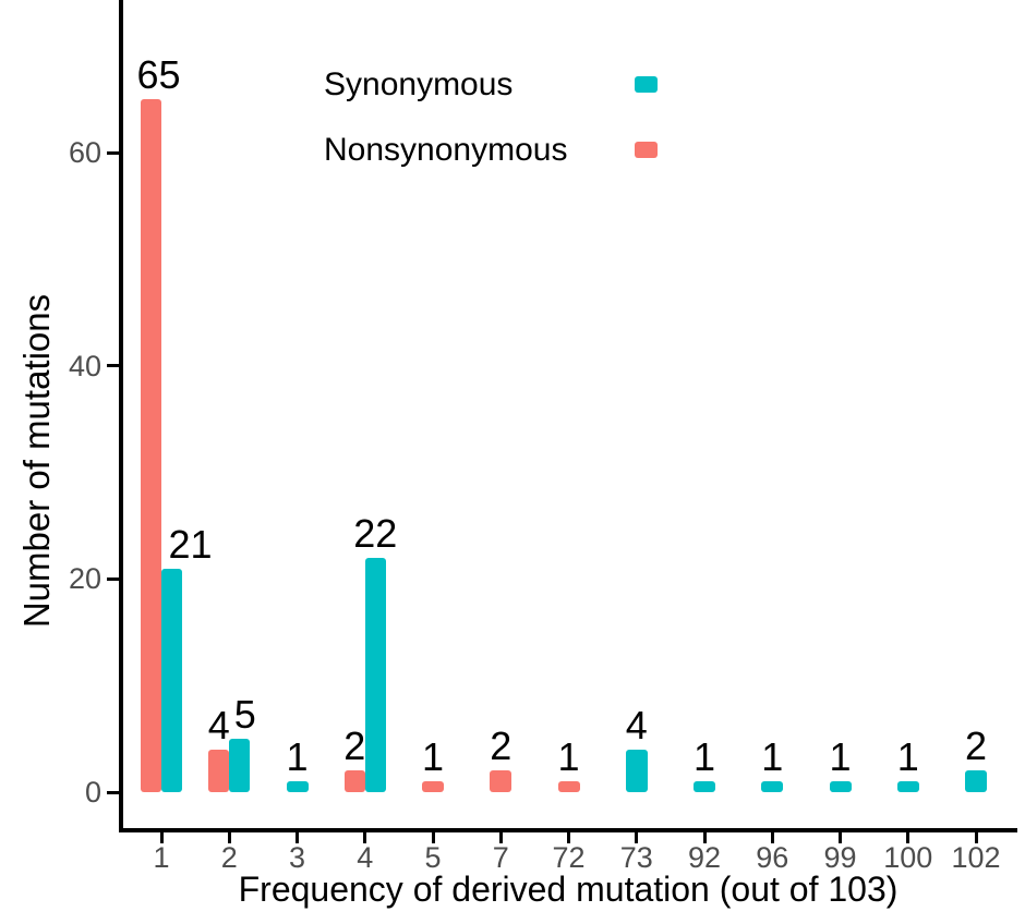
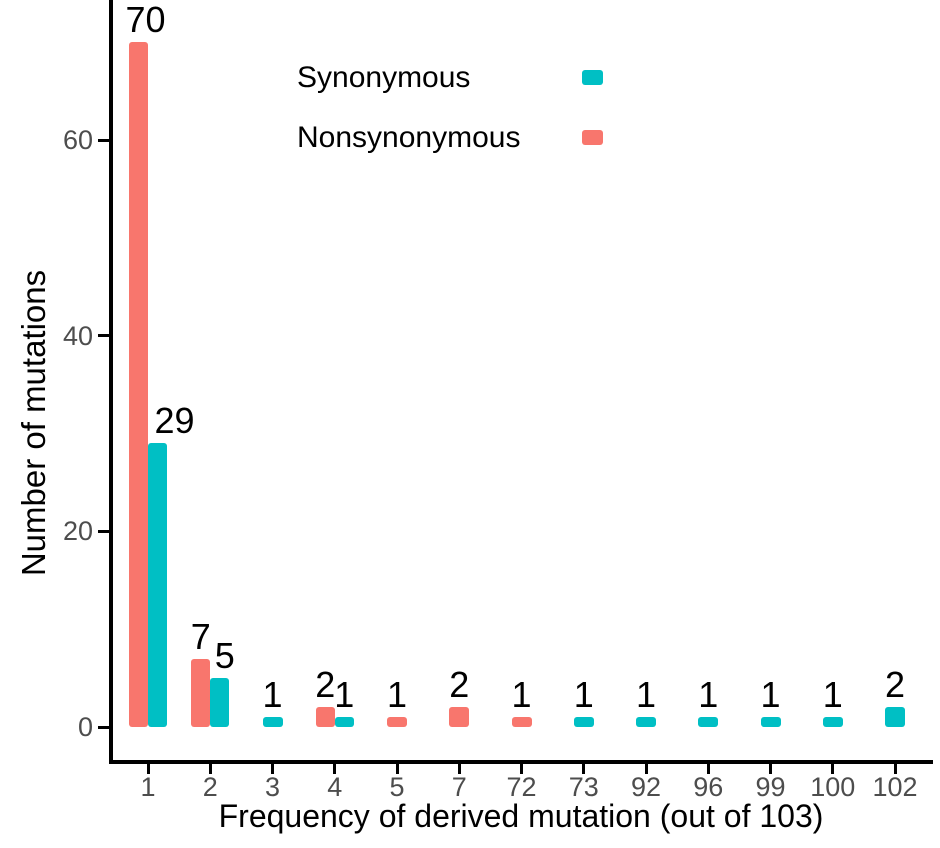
Synonymous/1: 21 -> 29
Nonsynonymous/1: 65 -> 70
Nonsynonymous/2: 4 -> 7
Synonymous/4: 22 -> 1
Synonymous/73: 4 -> 1
